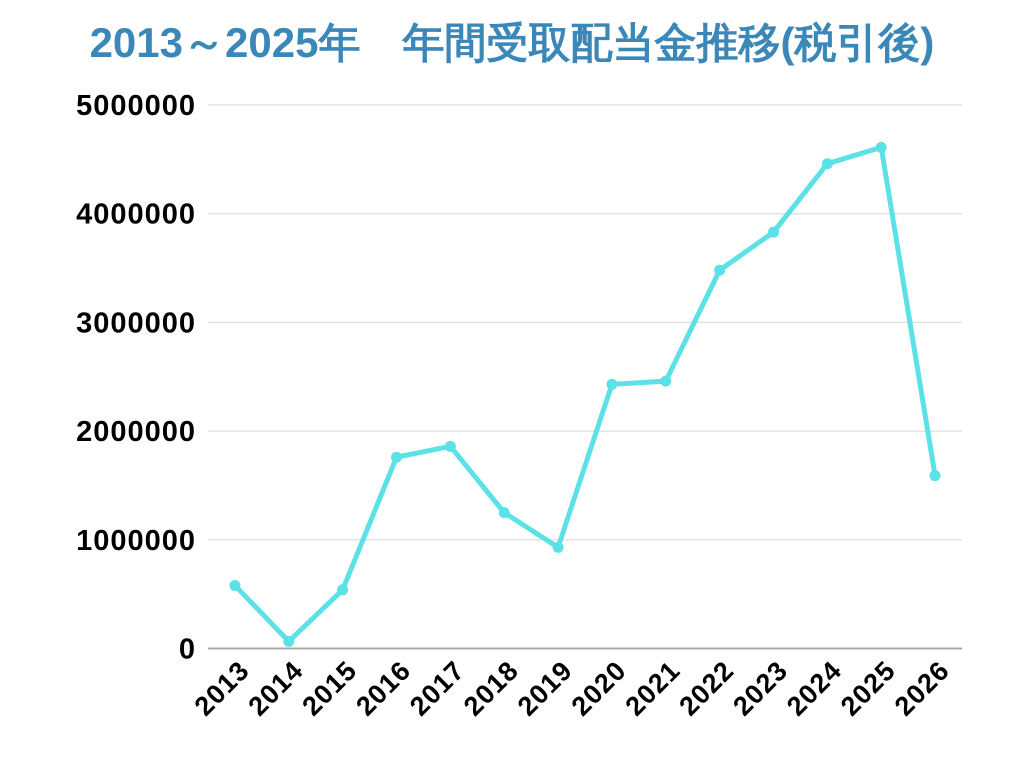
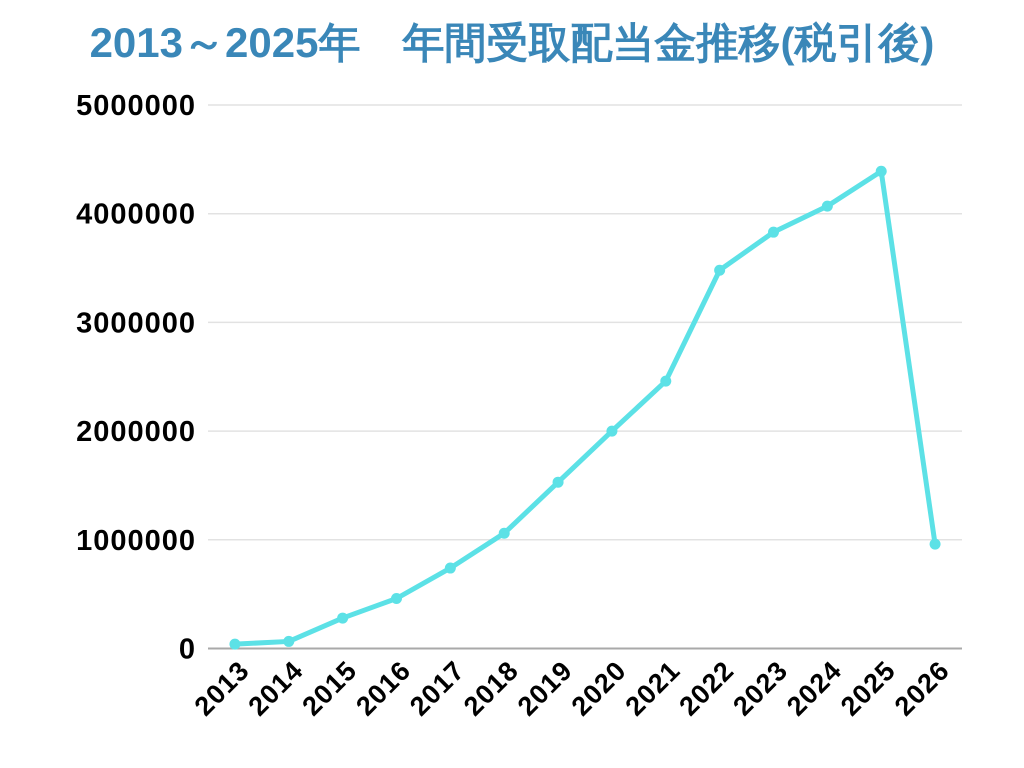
2013: 580000 -> 40000
2015: 540000 -> 280000
2016: 1760000 -> 460000
2017: 1860000 -> 740000
2018: 1250000 -> 1060000
2019: 930000 -> 1530000
2020: 2430000 -> 2000000
2024: 4460000 -> 4070000
2025: 4610000 -> 4390000
2026: 1590000 -> 960000
